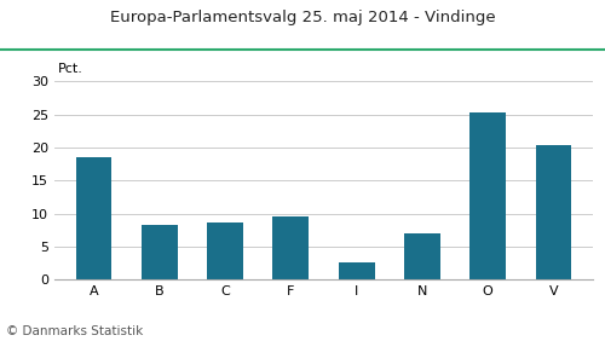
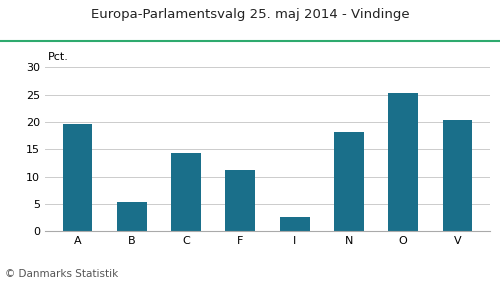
A: 18.5 -> 19.6
B: 8.2 -> 5.4
C: 8.7 -> 14.4
F: 9.5 -> 11.2
N: 7.0 -> 18.2
